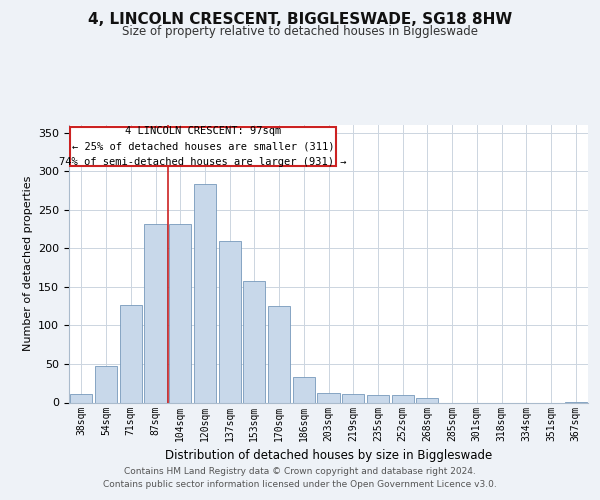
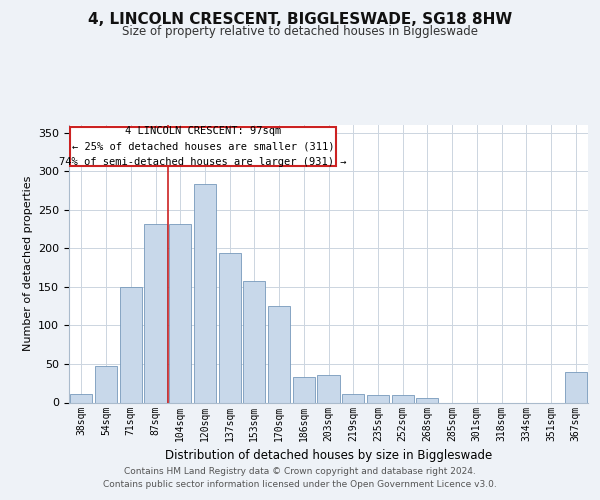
71sqm: 127 -> 150
137sqm: 210 -> 194
203sqm: 12 -> 36
367sqm: 1 -> 40
